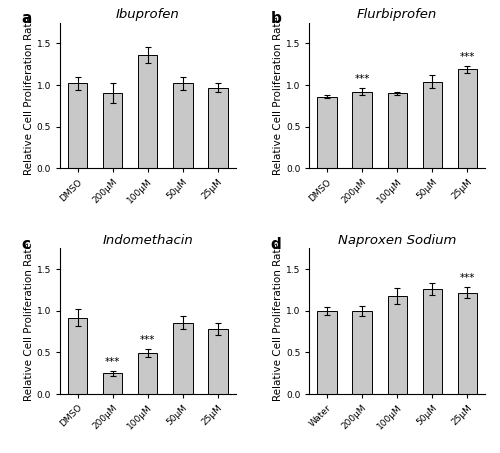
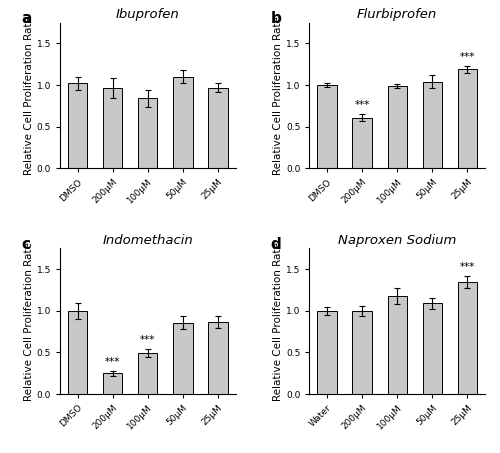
Ibuprofen/200μM: 0.90 -> 0.97
Ibuprofen/100μM: 1.36 -> 0.84
Ibuprofen/50μM: 1.02 -> 1.10
Flurbiprofen/DMSO: 0.86 -> 1.00
Flurbiprofen/200μM: 0.92 -> 0.61
Flurbiprofen/100μM: 0.90 -> 0.99
Indomethacin/DMSO: 0.92 -> 1.00
Indomethacin/25μM: 0.78 -> 0.87
Naproxen Sodium/50μM: 1.26 -> 1.09
Naproxen Sodium/25μM: 1.22 -> 1.35
